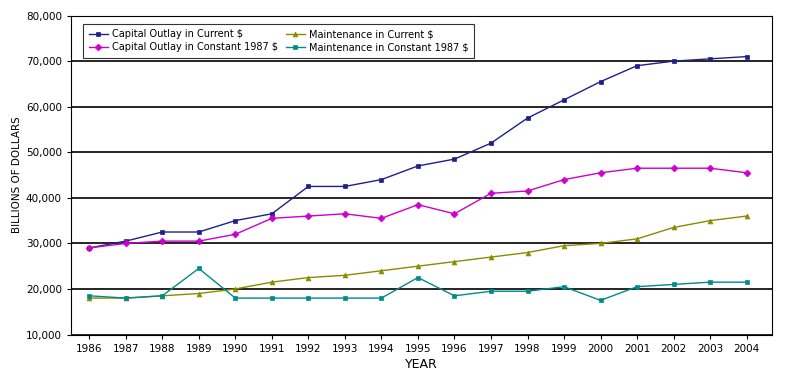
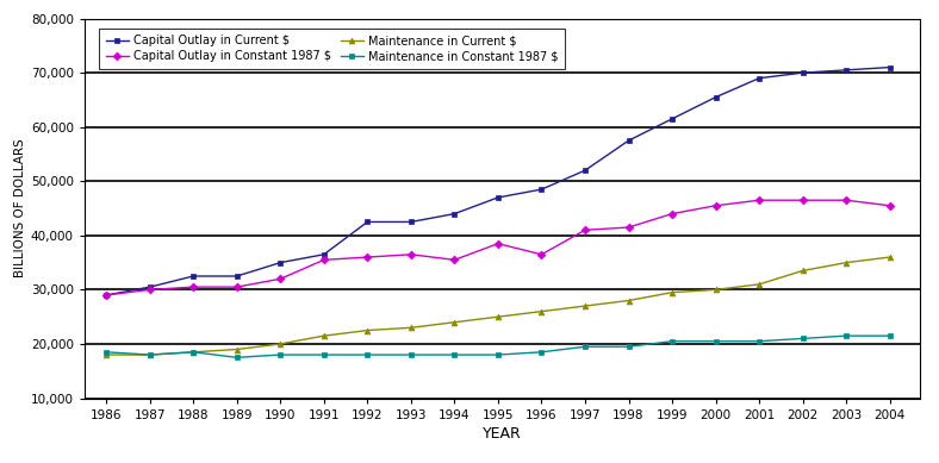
Maintenance in Constant 1987 $/1989: 24,500 -> 17,500
Maintenance in Constant 1987 $/1995: 22,500 -> 18,000
Maintenance in Constant 1987 $/2000: 17,500 -> 20,500
